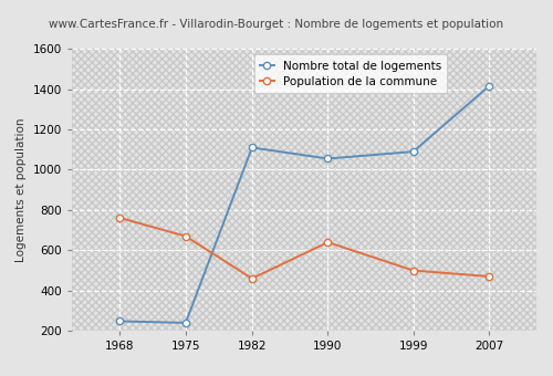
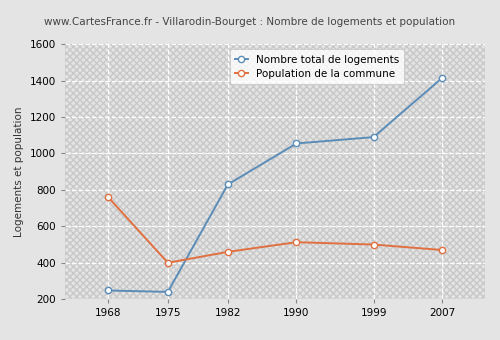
Population de la commune/1975: 670 -> 400
Nombre total de logements/1982: 1110 -> 830
Population de la commune/1990: 640 -> 510
